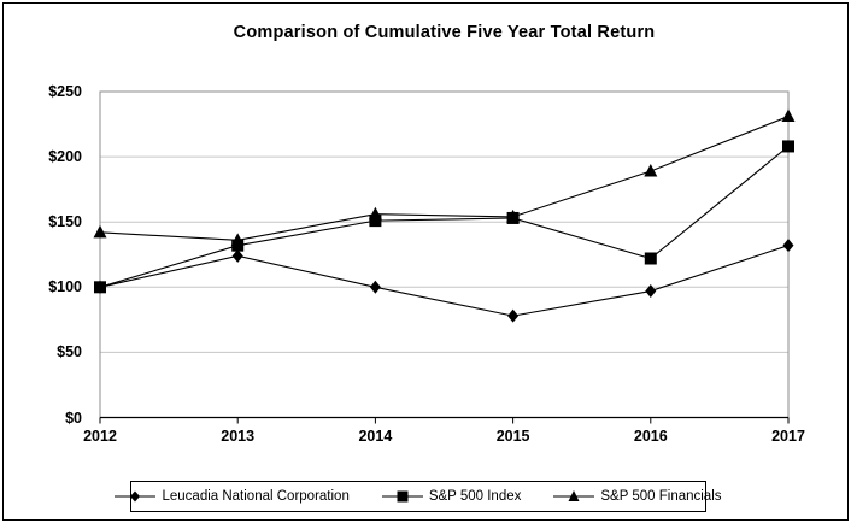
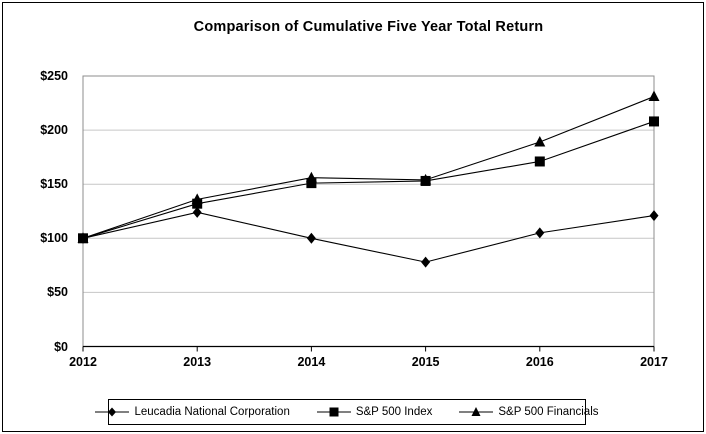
S&P 500 Financials/2012: $142 -> $100
Leucadia National Corporation/2016: $97 -> $105
S&P 500 Index/2016: $122 -> $171
Leucadia National Corporation/2017: $132 -> $121
